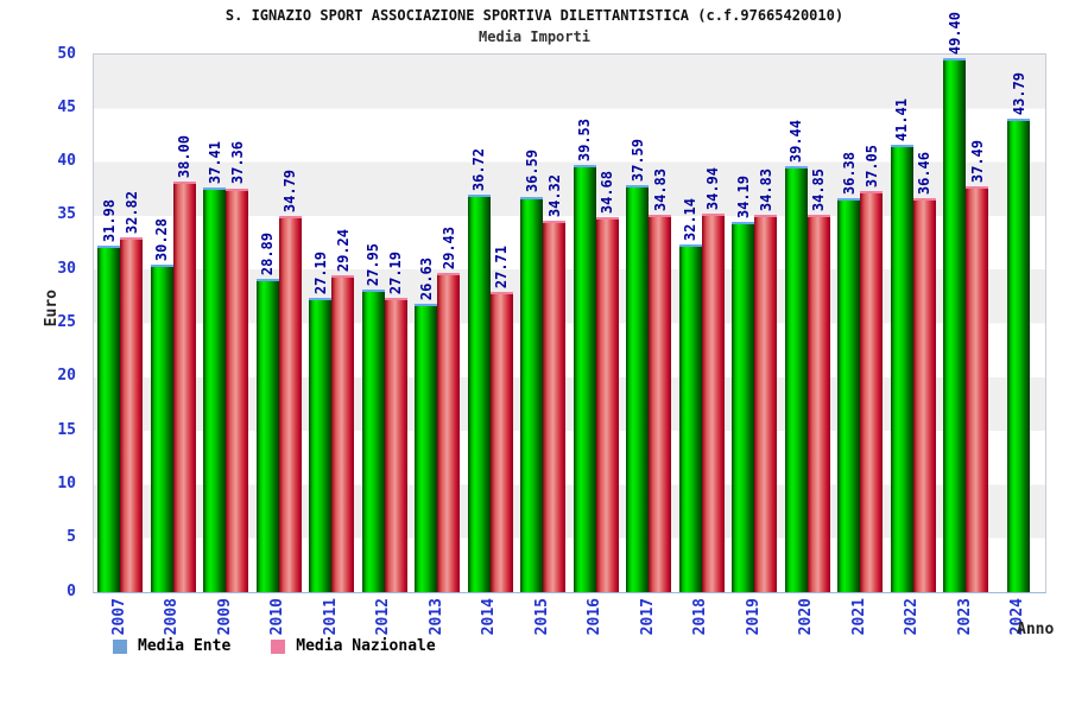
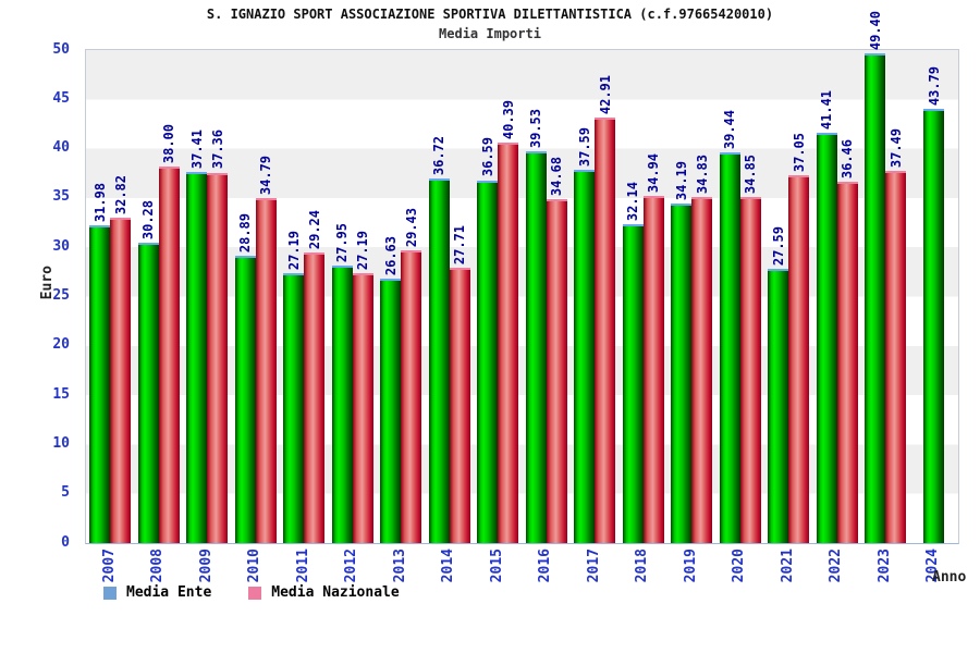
Media Nazionale/2015: 34.32 -> 40.39
Media Nazionale/2017: 34.83 -> 42.91
Media Ente/2021: 36.38 -> 27.59
